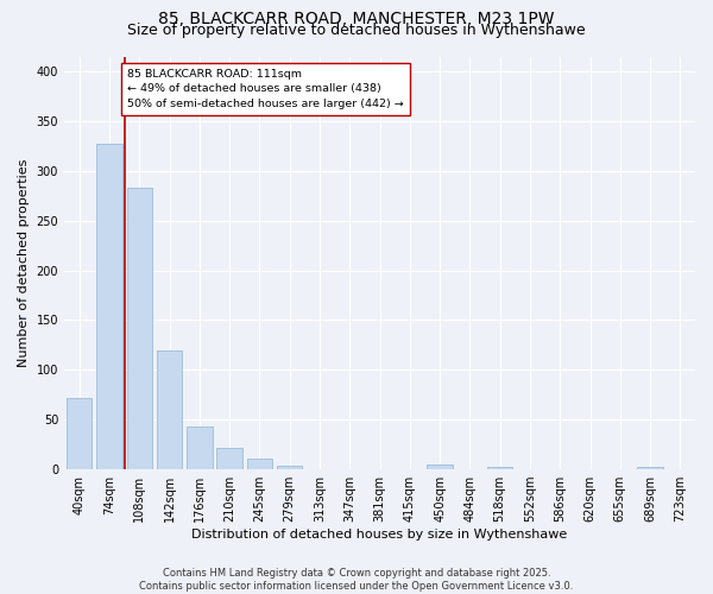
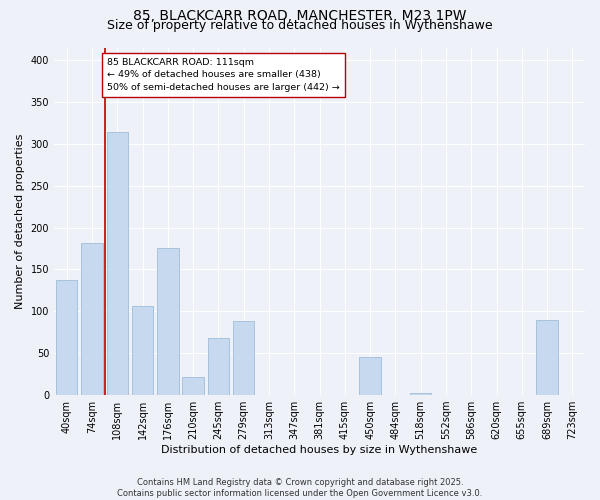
40sqm: 72 -> 138
74sqm: 327 -> 182
108sqm: 283 -> 314
142sqm: 120 -> 106
176sqm: 43 -> 176
245sqm: 11 -> 68
279sqm: 4 -> 88
450sqm: 5 -> 46
689sqm: 3 -> 90
